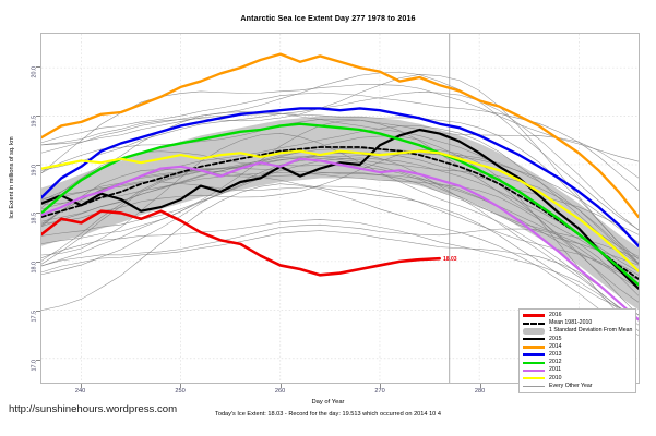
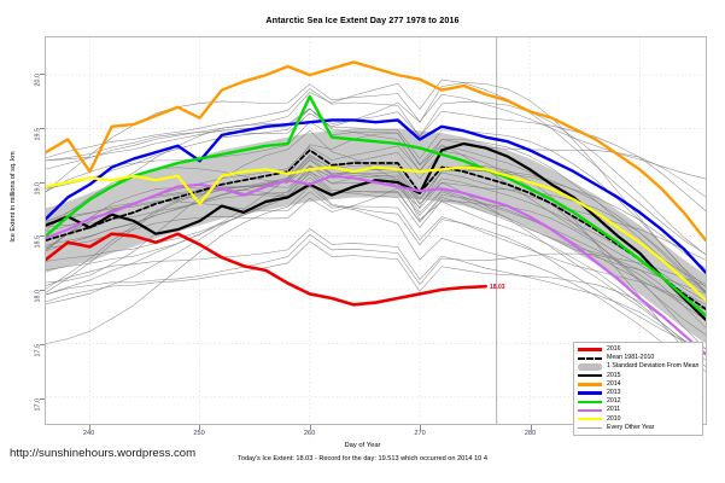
2014/240: 19.4 -> 19.1
2014/250: 19.8 -> 19.6
2013/250: 19.4 -> 19.2
2010/250: 19.1 -> 18.8
Mean 1981-2010/260: 19.1 -> 19.3
2014/260: 20.1 -> 20.0
2012/260: 19.4 -> 19.8
Mean 1981-2010/270: 19.2 -> 18.9
2015/270: 19.2 -> 18.9
2013/270: 19.6 -> 19.4
